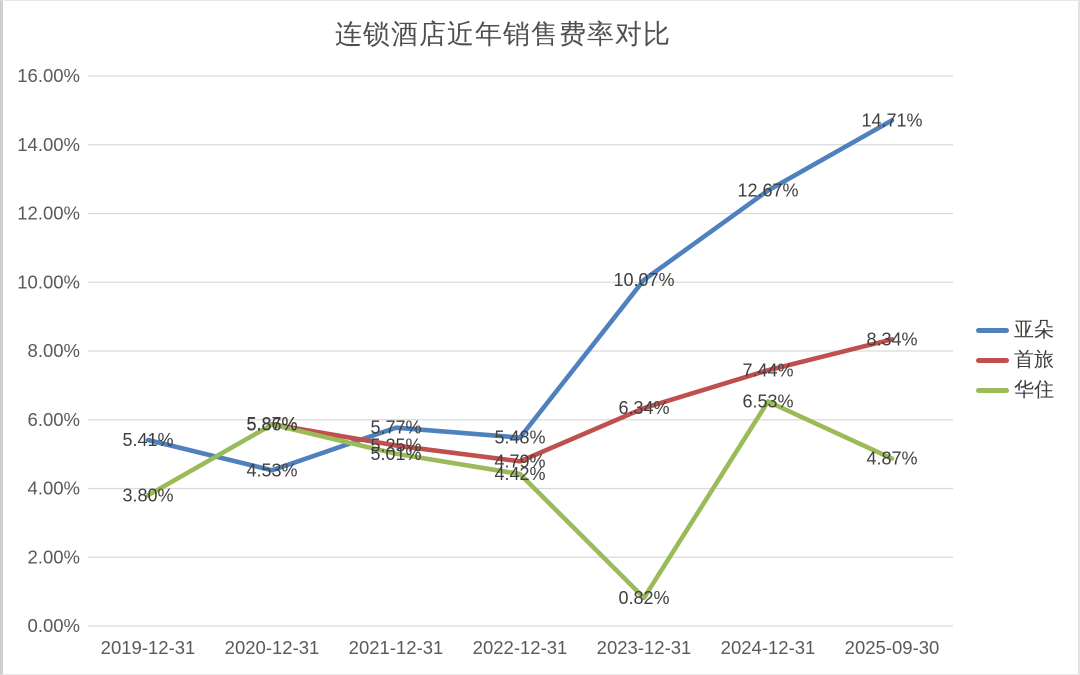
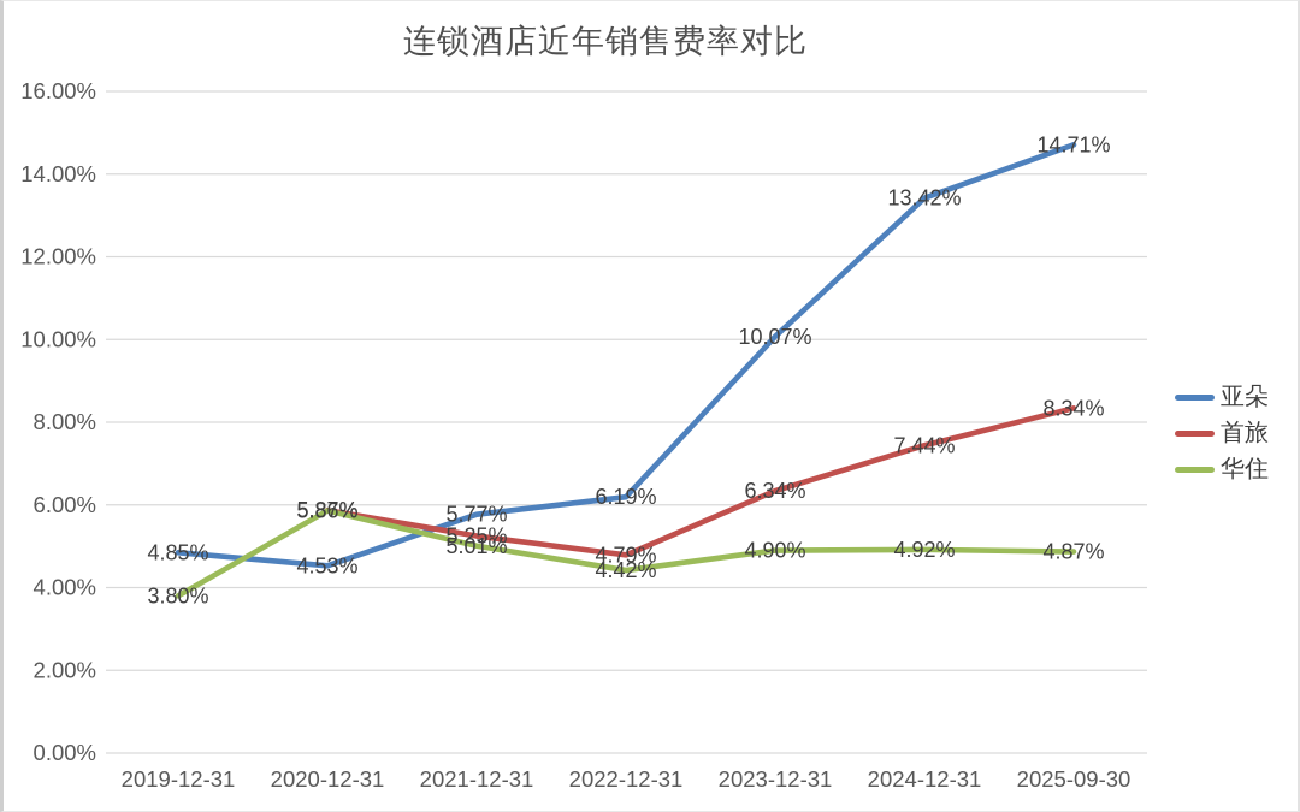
亚朵/2019-12-31: 5.41% -> 4.85%
亚朵/2022-12-31: 5.48% -> 6.19%
华住/2023-12-31: 0.82% -> 4.90%
亚朵/2024-12-31: 12.67% -> 13.42%
华住/2024-12-31: 6.53% -> 4.92%
